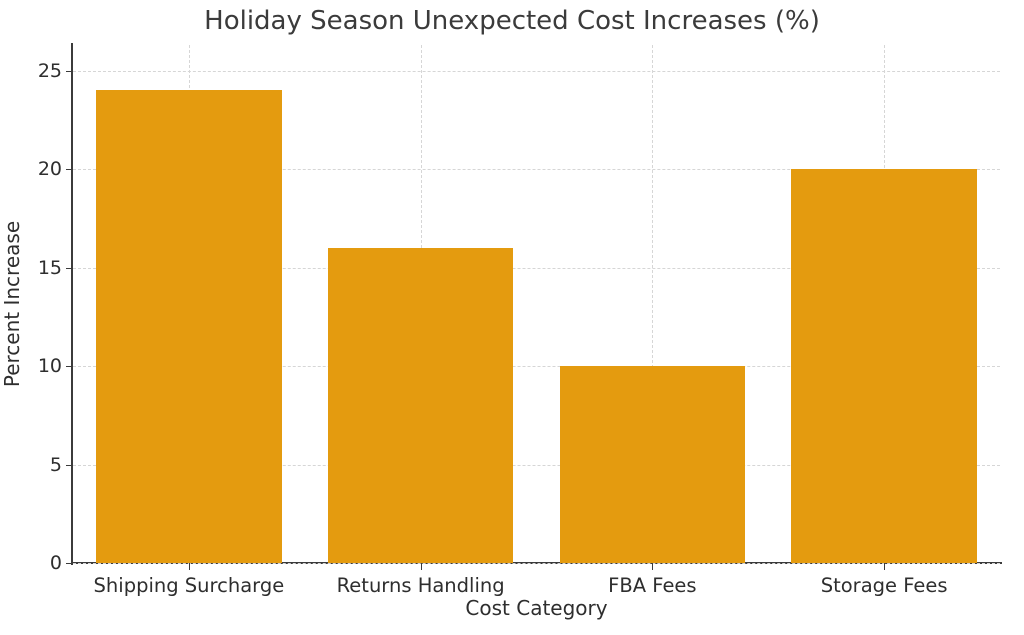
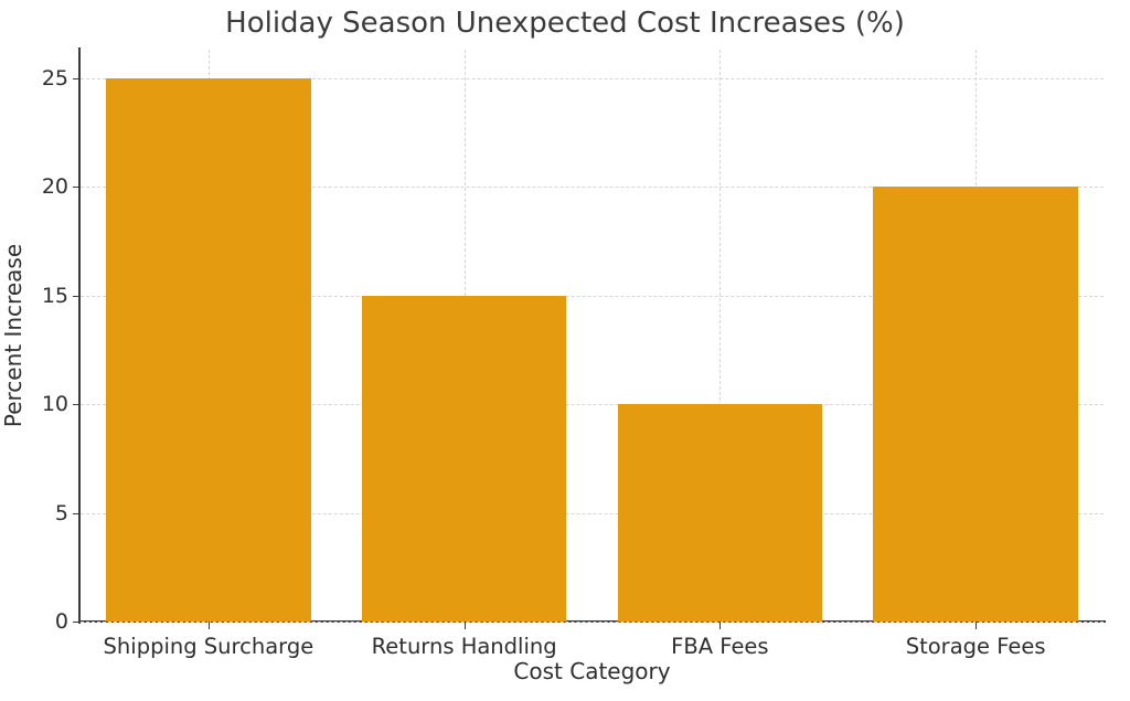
Shipping Surcharge: 24 -> 25
Returns Handling: 16 -> 15
